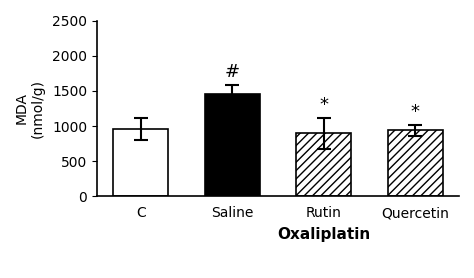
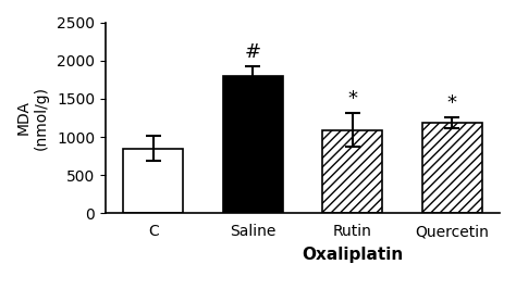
C: 960 -> 850
Saline: 1460 -> 1800
Rutin: 900 -> 1090
Quercetin: 940 -> 1180
